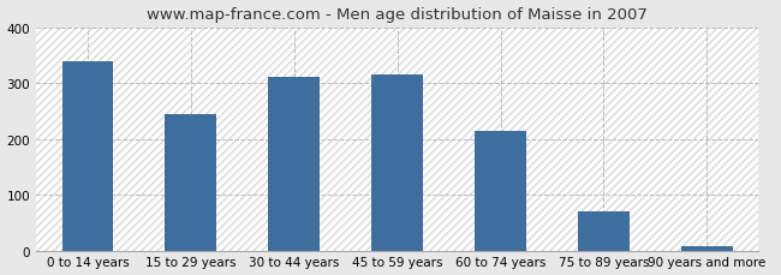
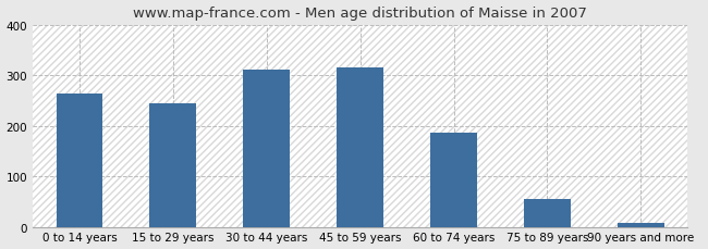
0 to 14 years: 340 -> 263
60 to 74 years: 215 -> 187
75 to 89 years: 70 -> 55
